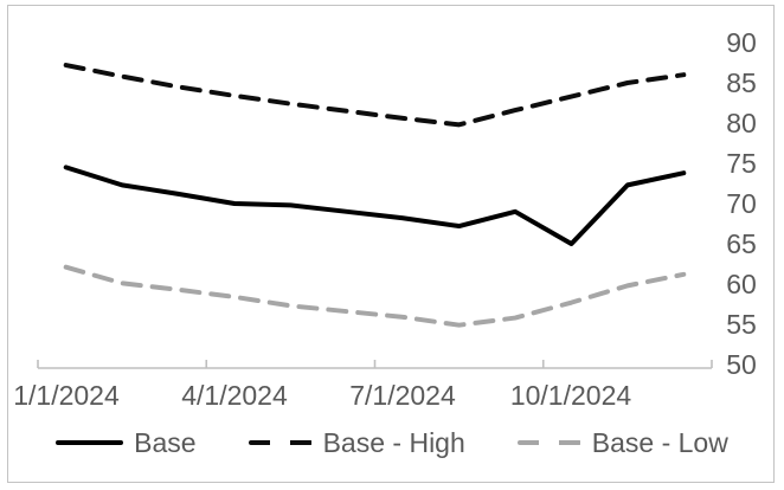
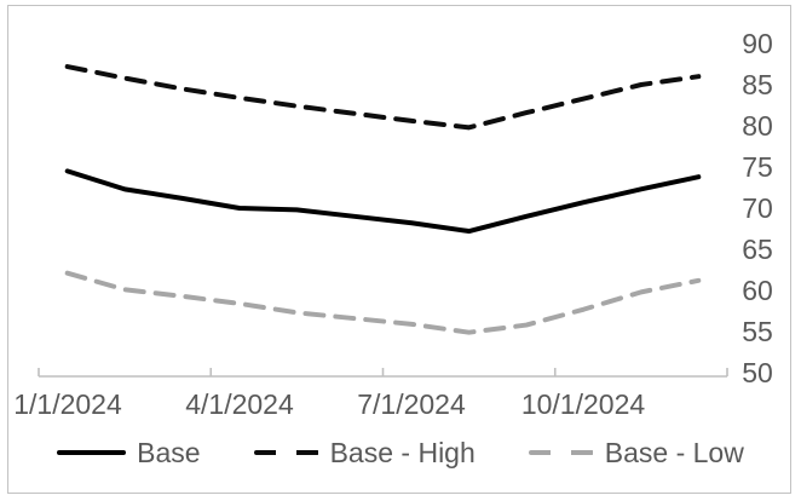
Base/10/1/2024: 65 -> 71
